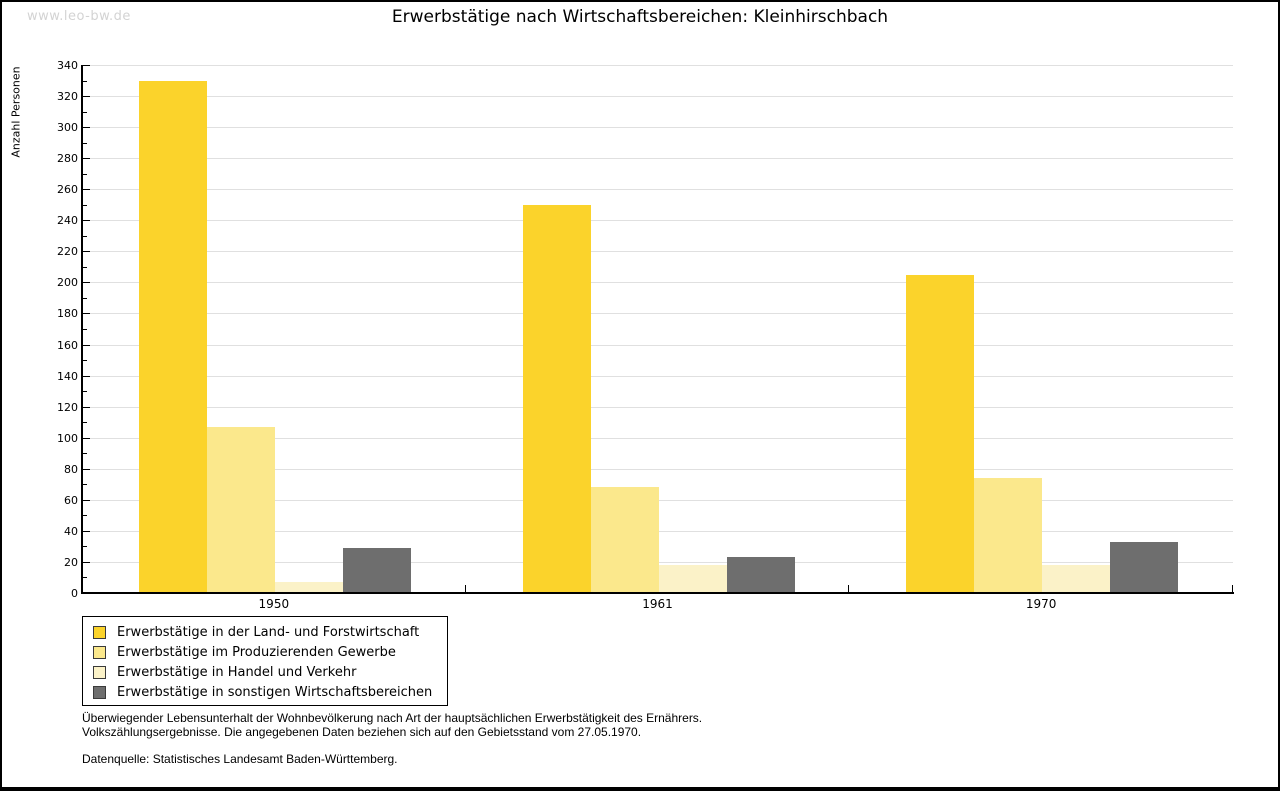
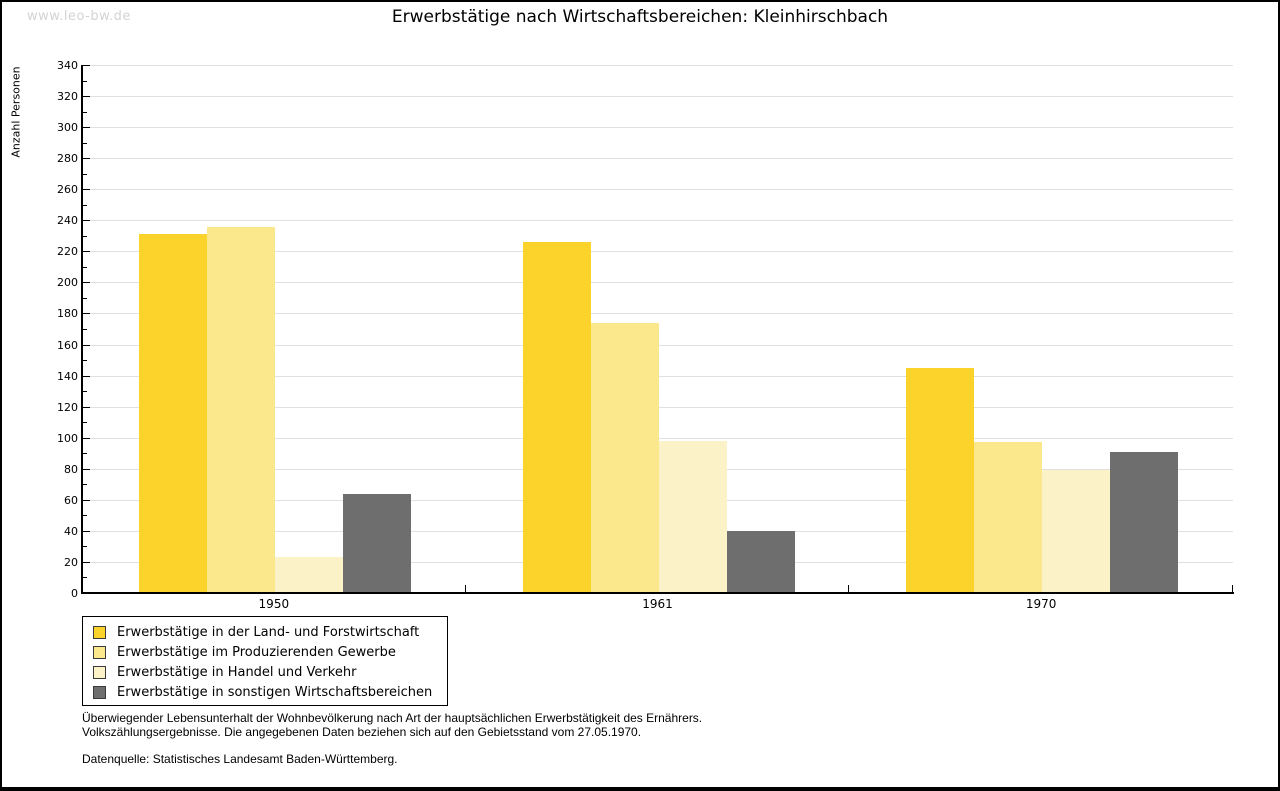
Erwerbstätige in der Land- und Forstwirtschaft/1950: 330 -> 231
Erwerbstätige im Produzierenden Gewerbe/1950: 107 -> 236
Erwerbstätige in Handel und Verkehr/1950: 7 -> 23
Erwerbstätige in sonstigen Wirtschaftsbereichen/1950: 29 -> 64
Erwerbstätige in der Land- und Forstwirtschaft/1961: 250 -> 226
Erwerbstätige im Produzierenden Gewerbe/1961: 68 -> 174
Erwerbstätige in Handel und Verkehr/1961: 18 -> 98
Erwerbstätige in sonstigen Wirtschaftsbereichen/1961: 23 -> 40
Erwerbstätige in der Land- und Forstwirtschaft/1970: 205 -> 145
Erwerbstätige im Produzierenden Gewerbe/1970: 74 -> 97
Erwerbstätige in Handel und Verkehr/1970: 18 -> 79
Erwerbstätige in sonstigen Wirtschaftsbereichen/1970: 33 -> 91
